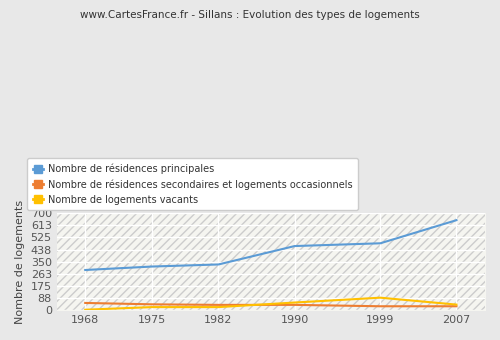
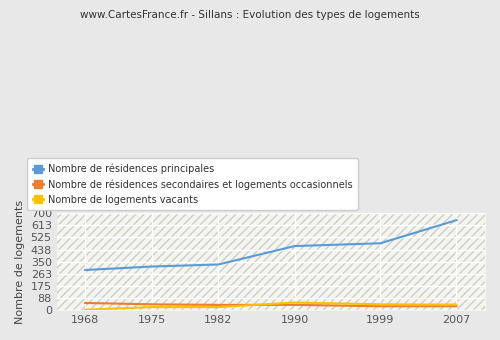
Nombre de logements vacants/1999: 90 -> 40
